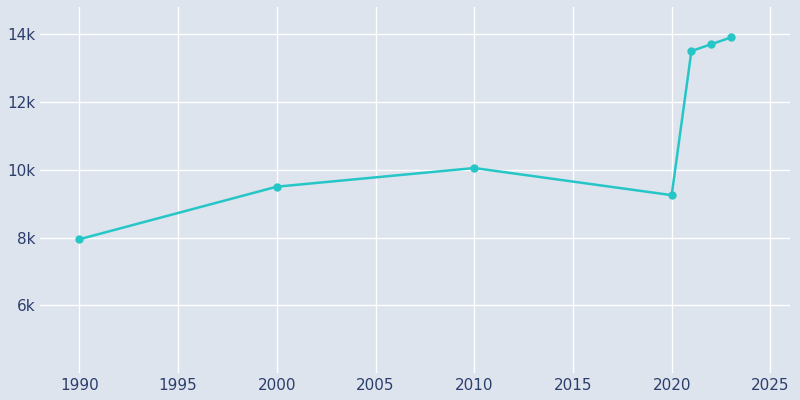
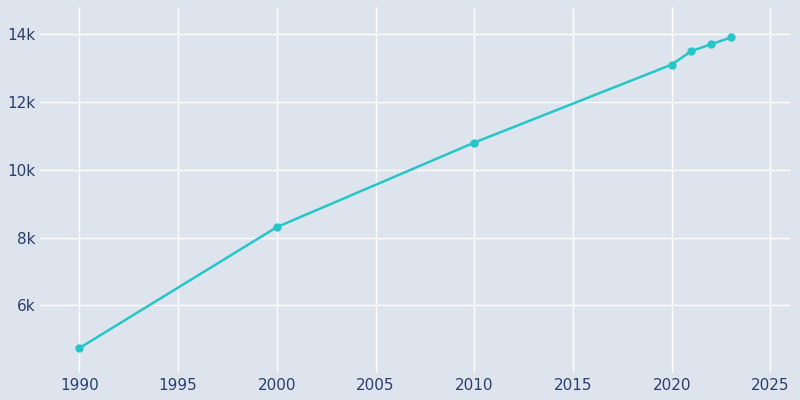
1990: 7.95k -> 4.74k
2000: 9.50k -> 8.31k
2010: 10.05k -> 10.80k
2020: 9.25k -> 13.10k
